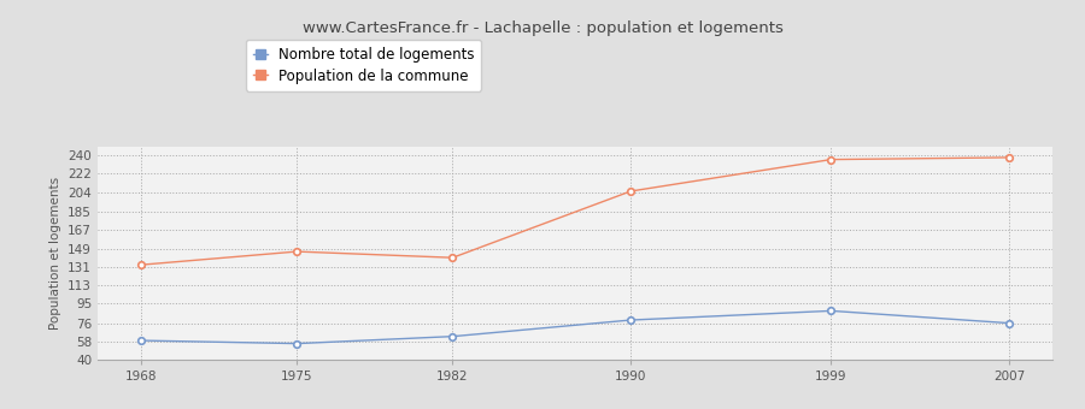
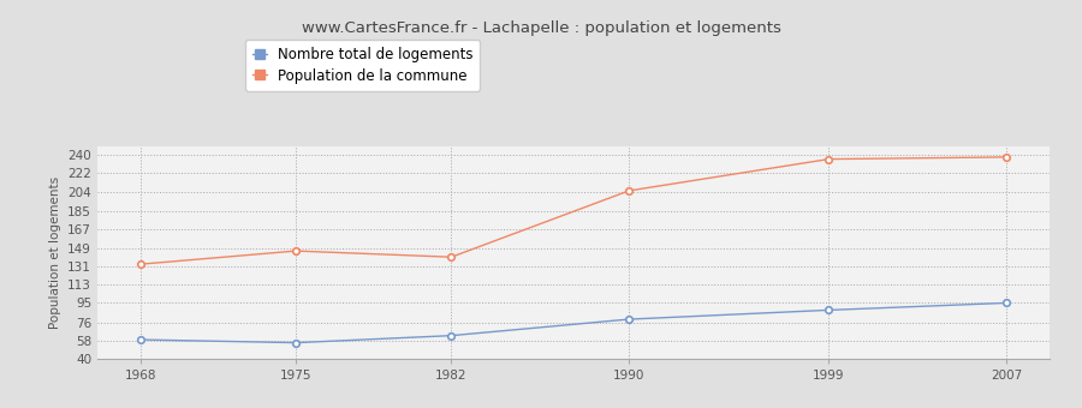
Nombre total de logements/2007: 76 -> 95
